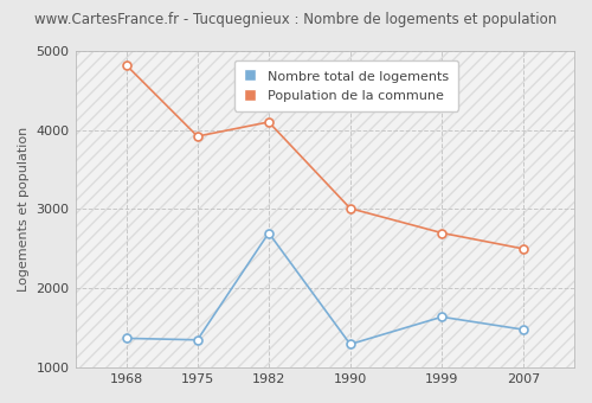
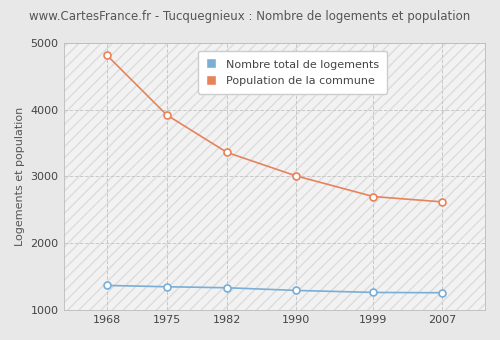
Nombre total de logements/1982: 2700 -> 1340
Population de la commune/1982: 4100 -> 3360
Nombre total de logements/1999: 1640 -> 1260
Nombre total de logements/2007: 1480 -> 1260
Population de la commune/2007: 2500 -> 2620
